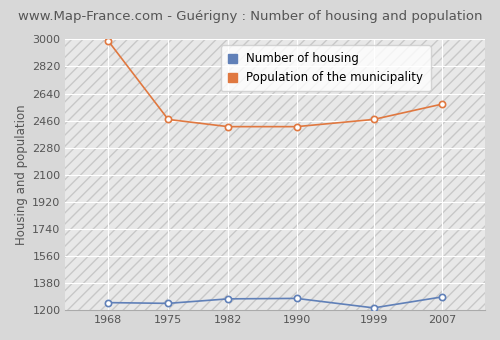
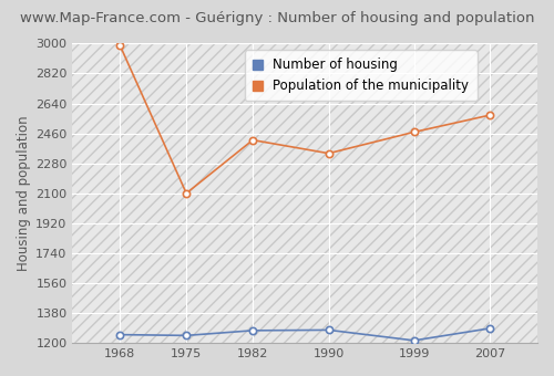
Population of the municipality/1975: 2470 -> 2100
Population of the municipality/1990: 2420 -> 2340
